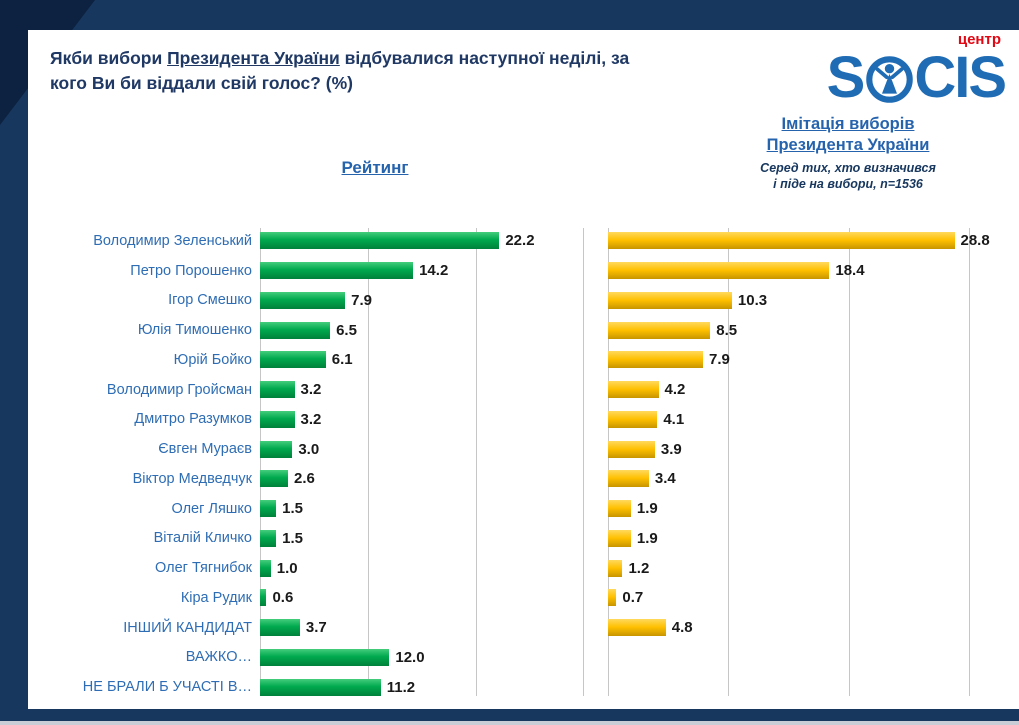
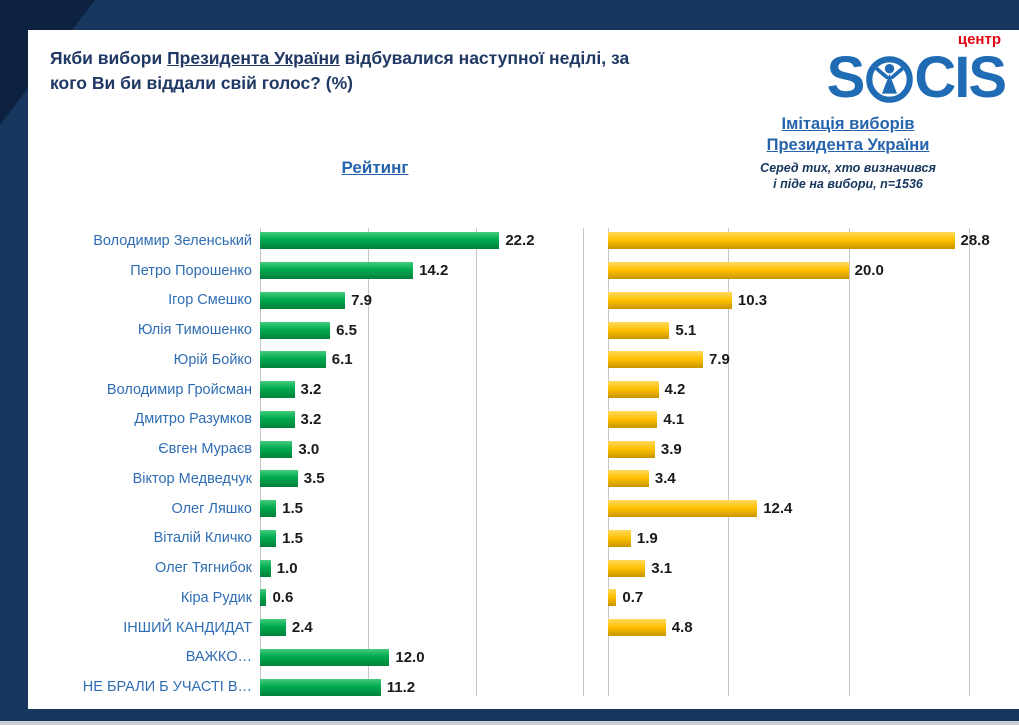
Імітація виборів Президента України/Петро Порошенко: 18.4 -> 20.0
Імітація виборів Президента України/Юлія Тимошенко: 8.5 -> 5.1
Рейтинг/Віктор Медведчук: 2.6 -> 3.5
Імітація виборів Президента України/Олег Ляшко: 1.9 -> 12.4
Імітація виборів Президента України/Олег Тягнибок: 1.2 -> 3.1
Рейтинг/ІНШИЙ КАНДИДАТ: 3.7 -> 2.4
